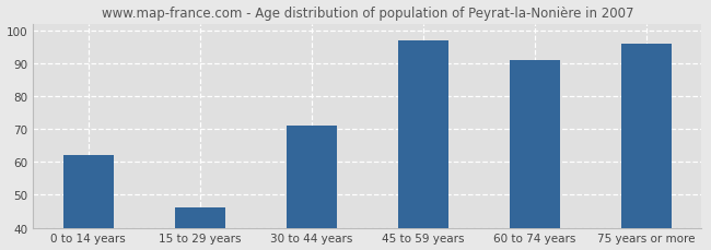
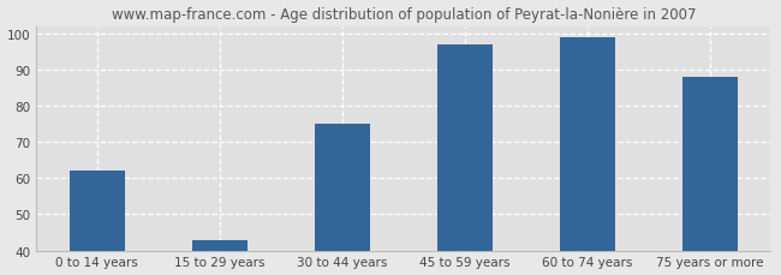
15 to 29 years: 46 -> 43
30 to 44 years: 71 -> 75
60 to 74 years: 91 -> 99
75 years or more: 96 -> 88
